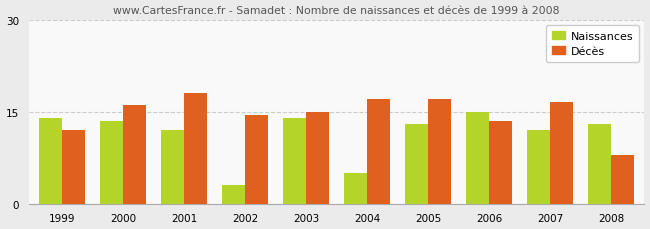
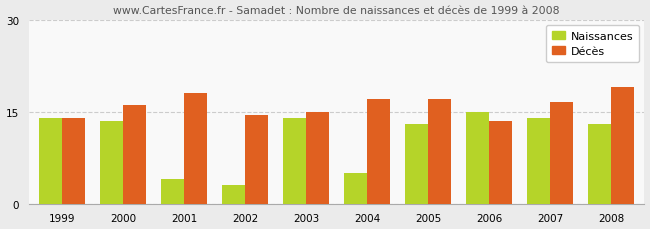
Décès/1999: 12.0 -> 14.0
Naissances/2001: 12.0 -> 4.0
Naissances/2007: 12.0 -> 14.0
Décès/2008: 8.0 -> 19.0
